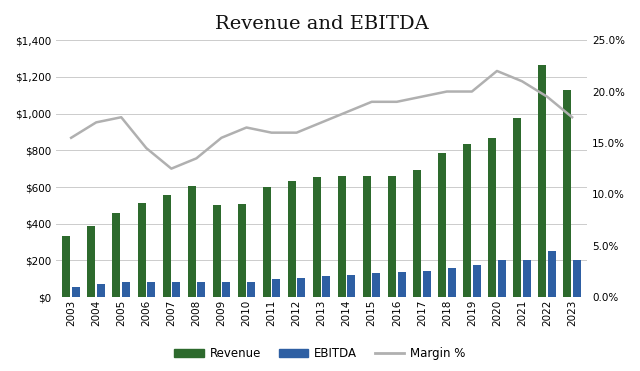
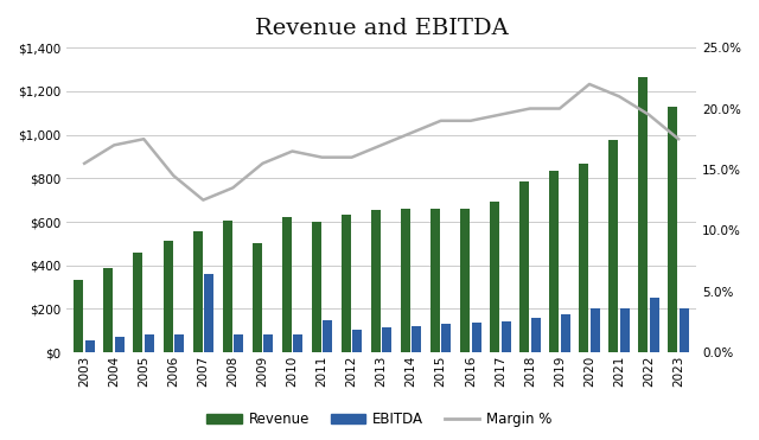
EBITDA/2007: $80 -> $360
Revenue/2010: $510 -> $620
EBITDA/2011: $100 -> $150
